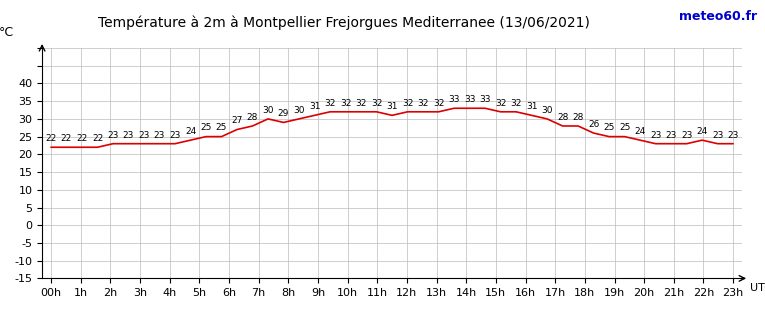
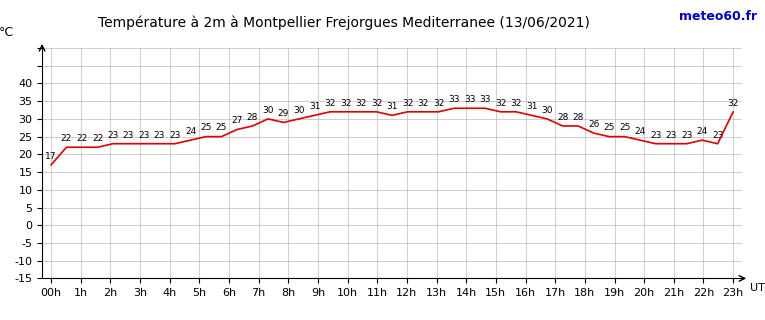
00h: 22 -> 17
23h: 23 -> 32
